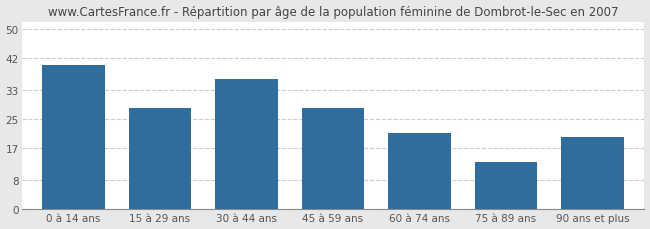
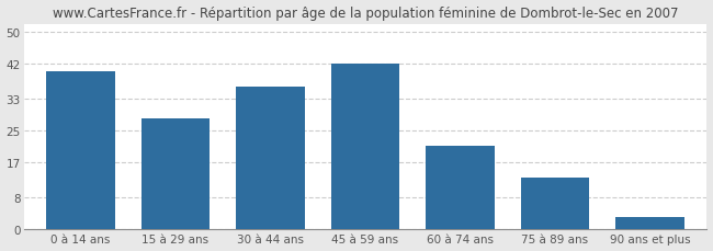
45 à 59 ans: 28 -> 42
90 ans et plus: 20 -> 3
